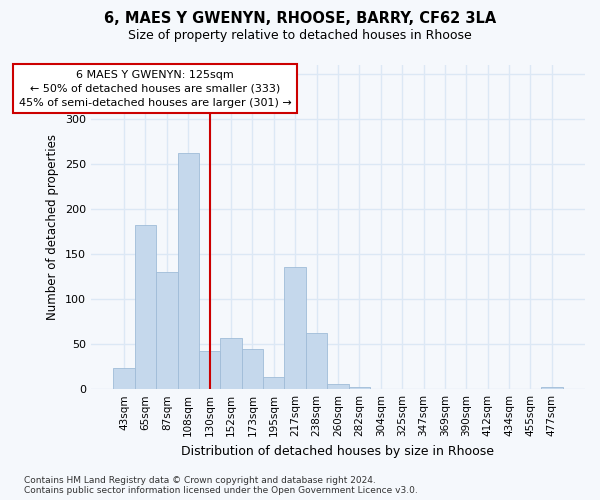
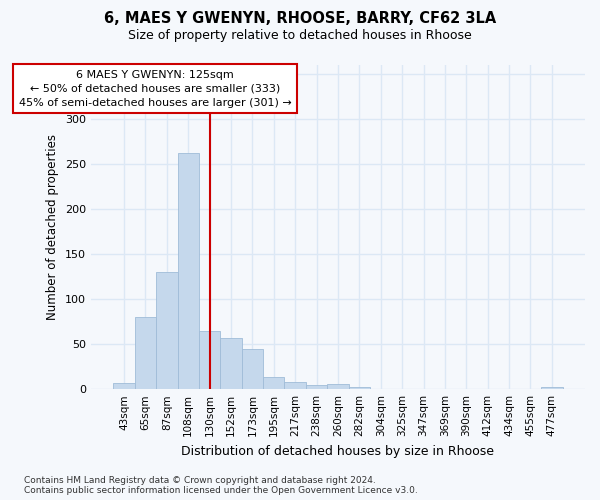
43sqm: 24 -> 7
65sqm: 182 -> 80
130sqm: 42 -> 65
217sqm: 136 -> 8
238sqm: 62 -> 5
